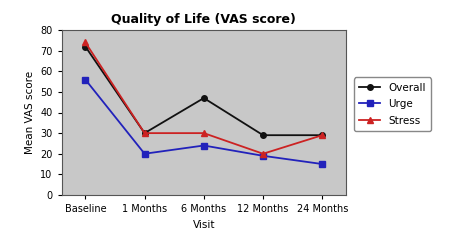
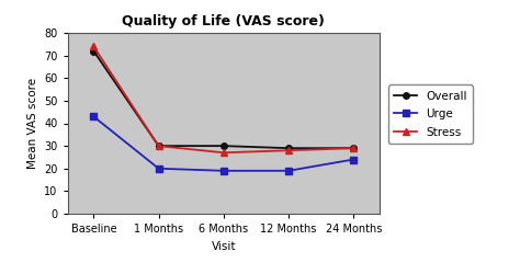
Urge/Baseline: 56 -> 43
Overall/6 Months: 47 -> 30
Urge/6 Months: 24 -> 19
Stress/6 Months: 30 -> 27
Stress/12 Months: 20 -> 28
Urge/24 Months: 15 -> 24
